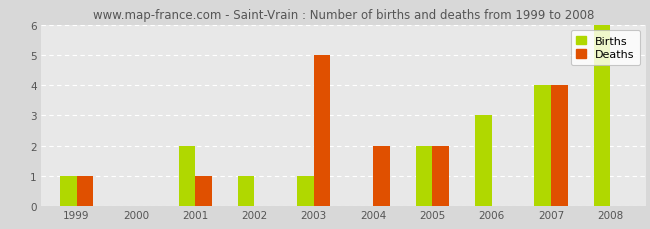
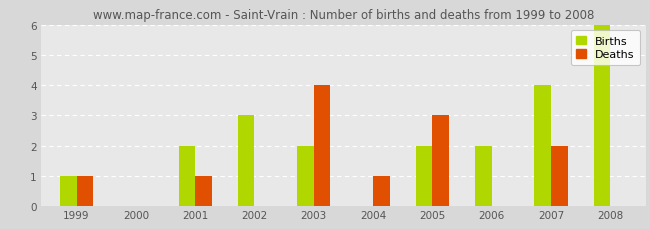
Births/2002: 1 -> 3
Births/2003: 1 -> 2
Deaths/2003: 5 -> 4
Deaths/2004: 2 -> 1
Deaths/2005: 2 -> 3
Births/2006: 3 -> 2
Deaths/2007: 4 -> 2
